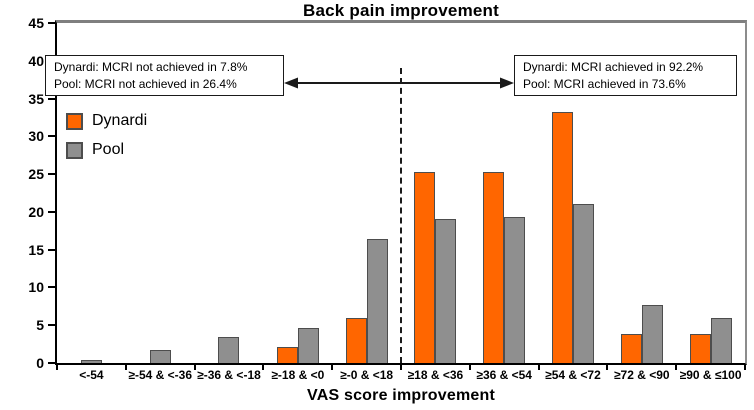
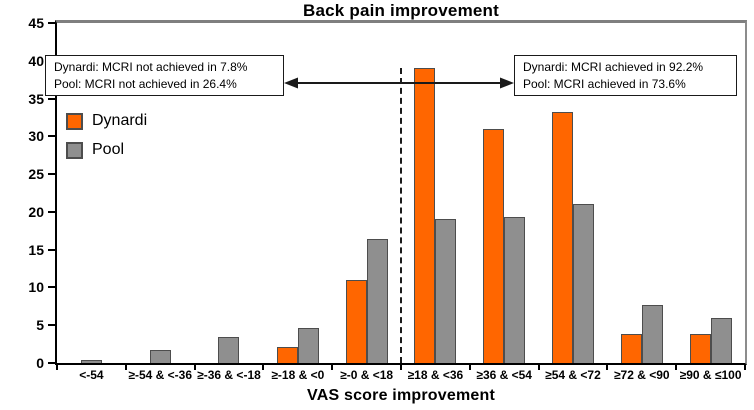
Dynardi/≥-0 & <18: 6 -> 11
Dynardi/≥18 & <36: 25 -> 39
Dynardi/≥36 & <54: 25 -> 31
